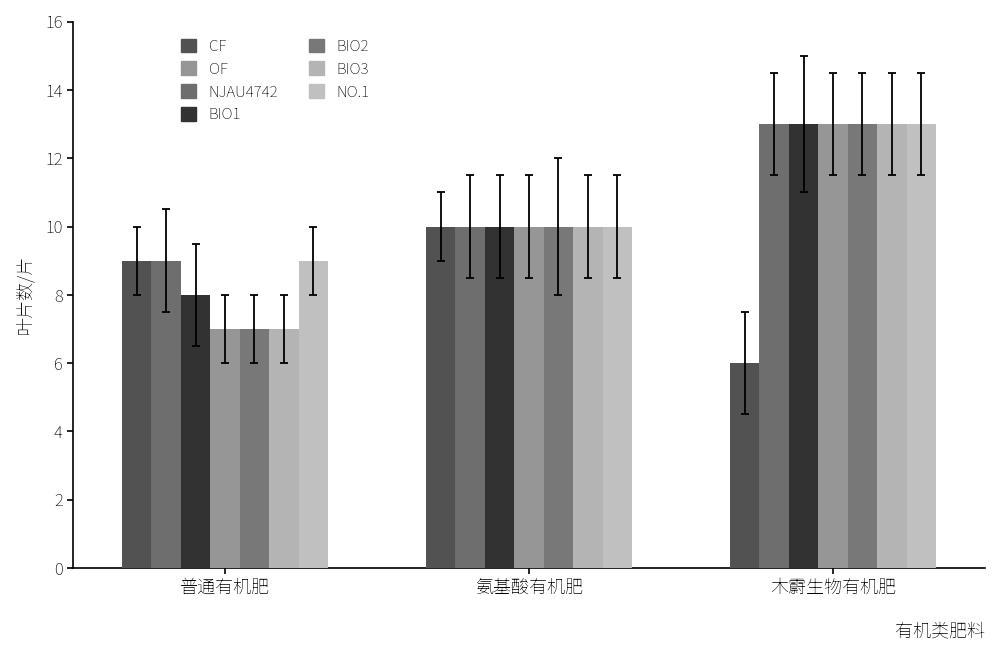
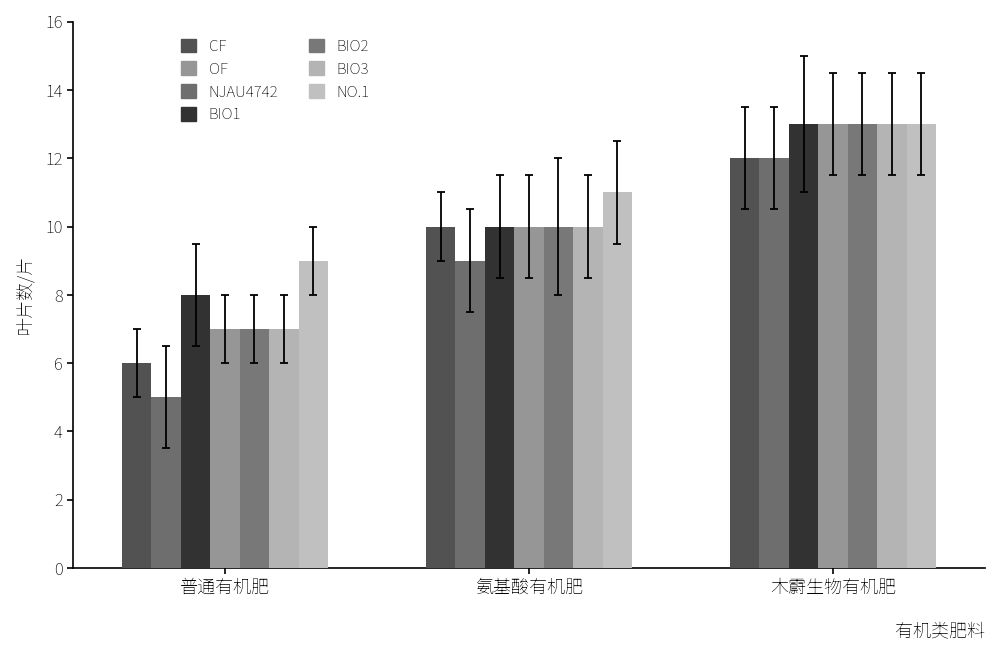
CF/普通有机肥: 9 -> 6
NJAU4742/普通有机肥: 9 -> 5
NJAU4742/氨基酸有机肥: 10 -> 9
NO.1/氨基酸有机肥: 10 -> 11
CF/木霨生物有机肥: 6 -> 12
NJAU4742/木霨生物有机肥: 13 -> 12
